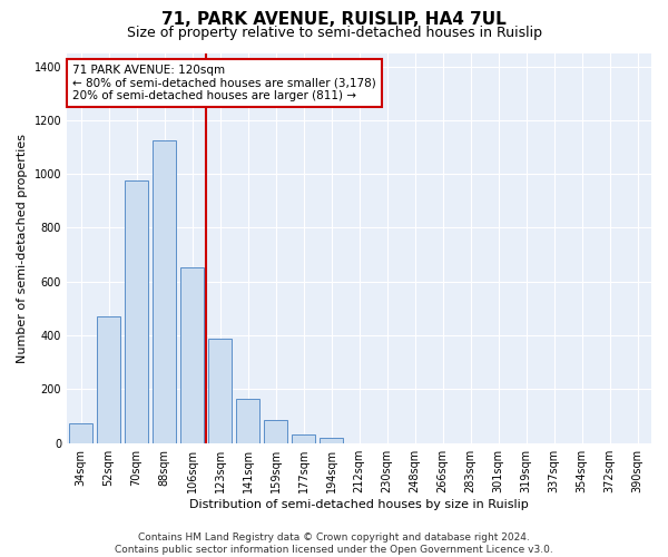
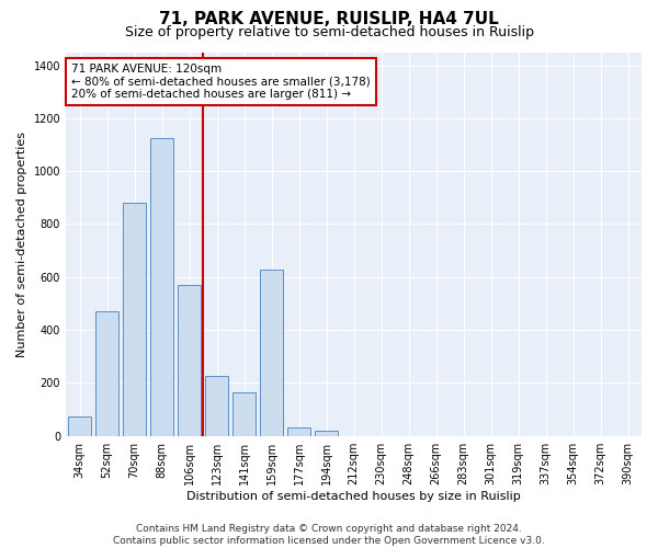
70sqm: 975 -> 880
106sqm: 655 -> 570
123sqm: 390 -> 225
159sqm: 85 -> 630
